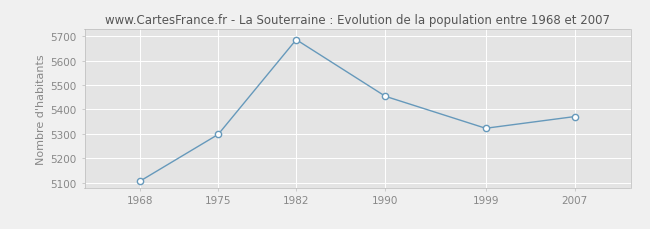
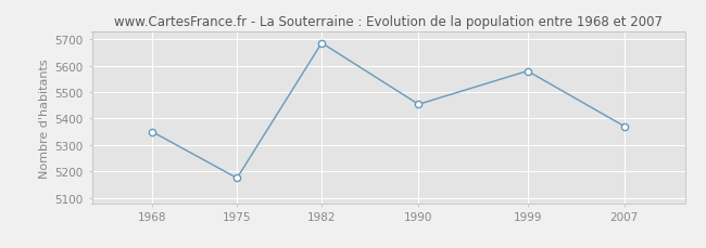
1968: 5107 -> 5350
1975: 5298 -> 5175
1999: 5323 -> 5580
